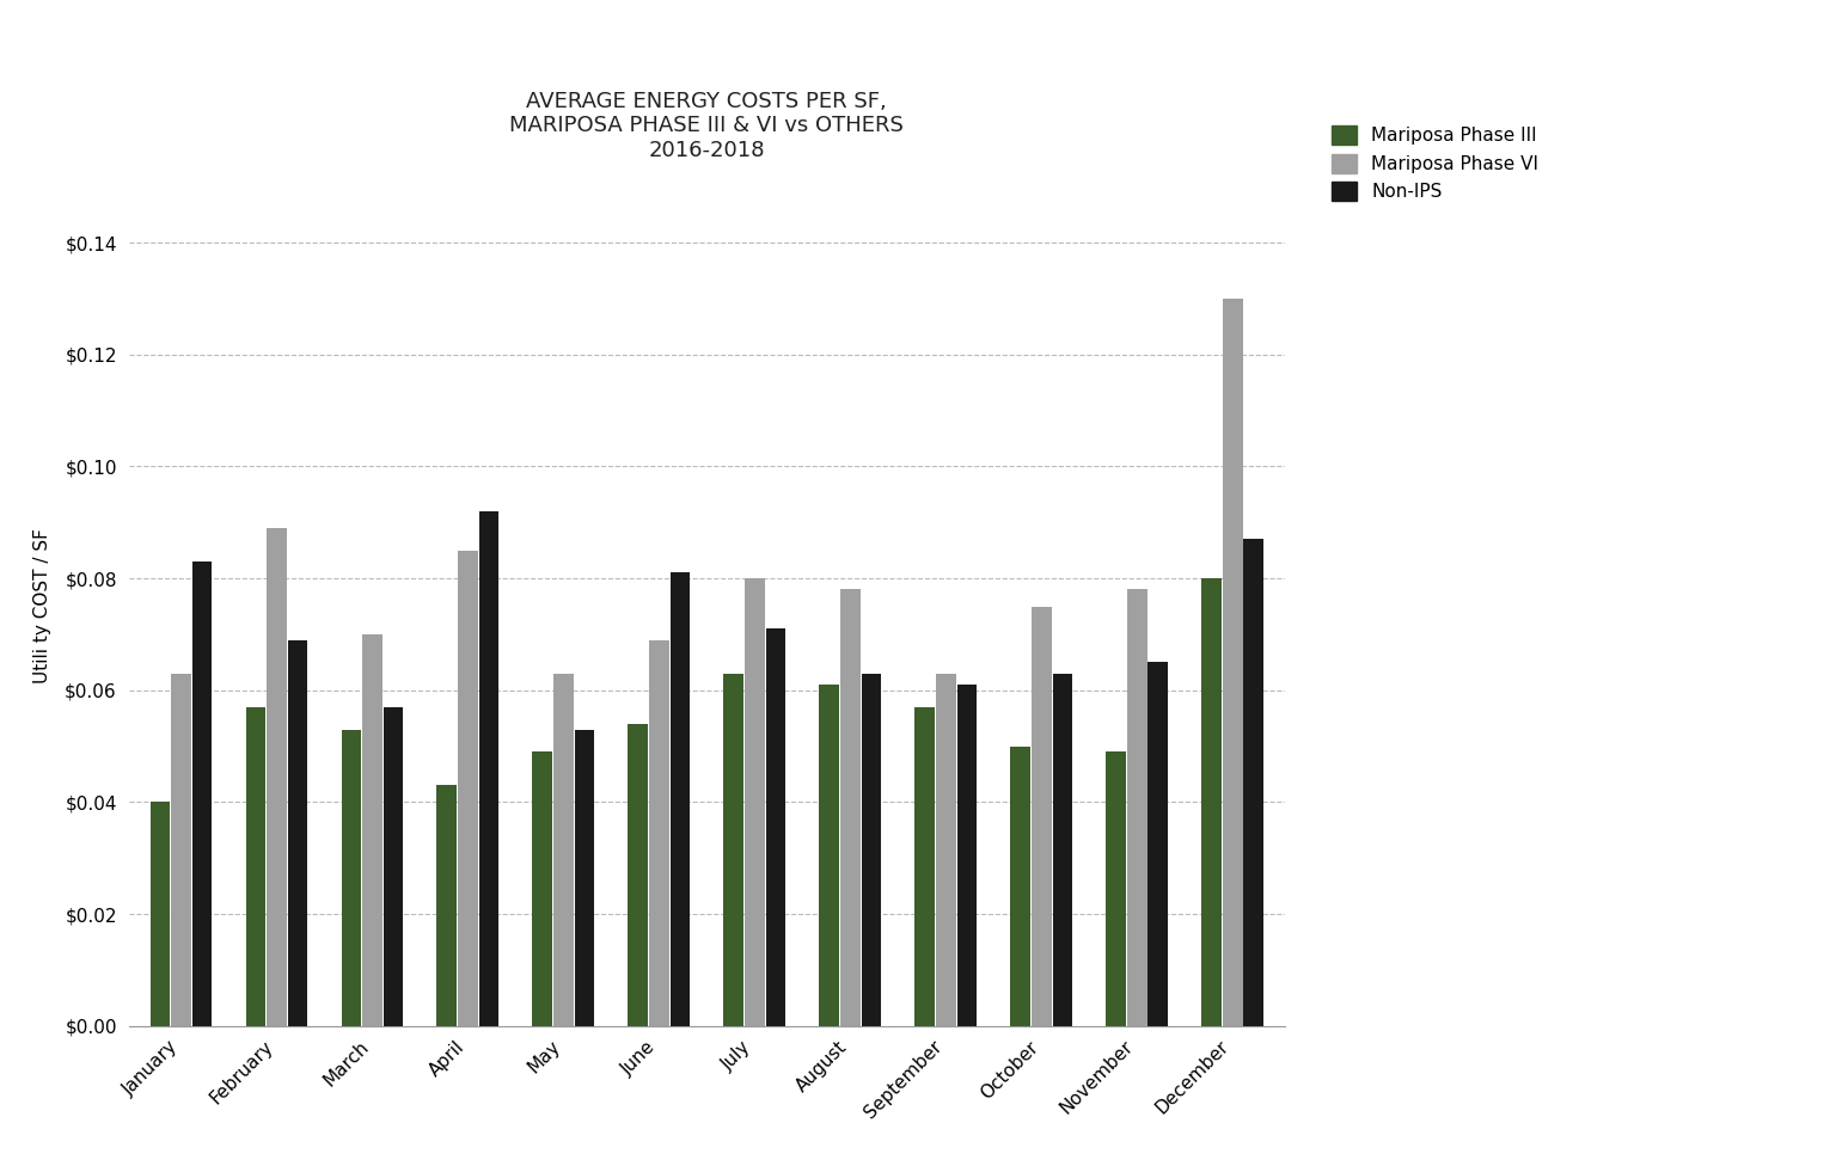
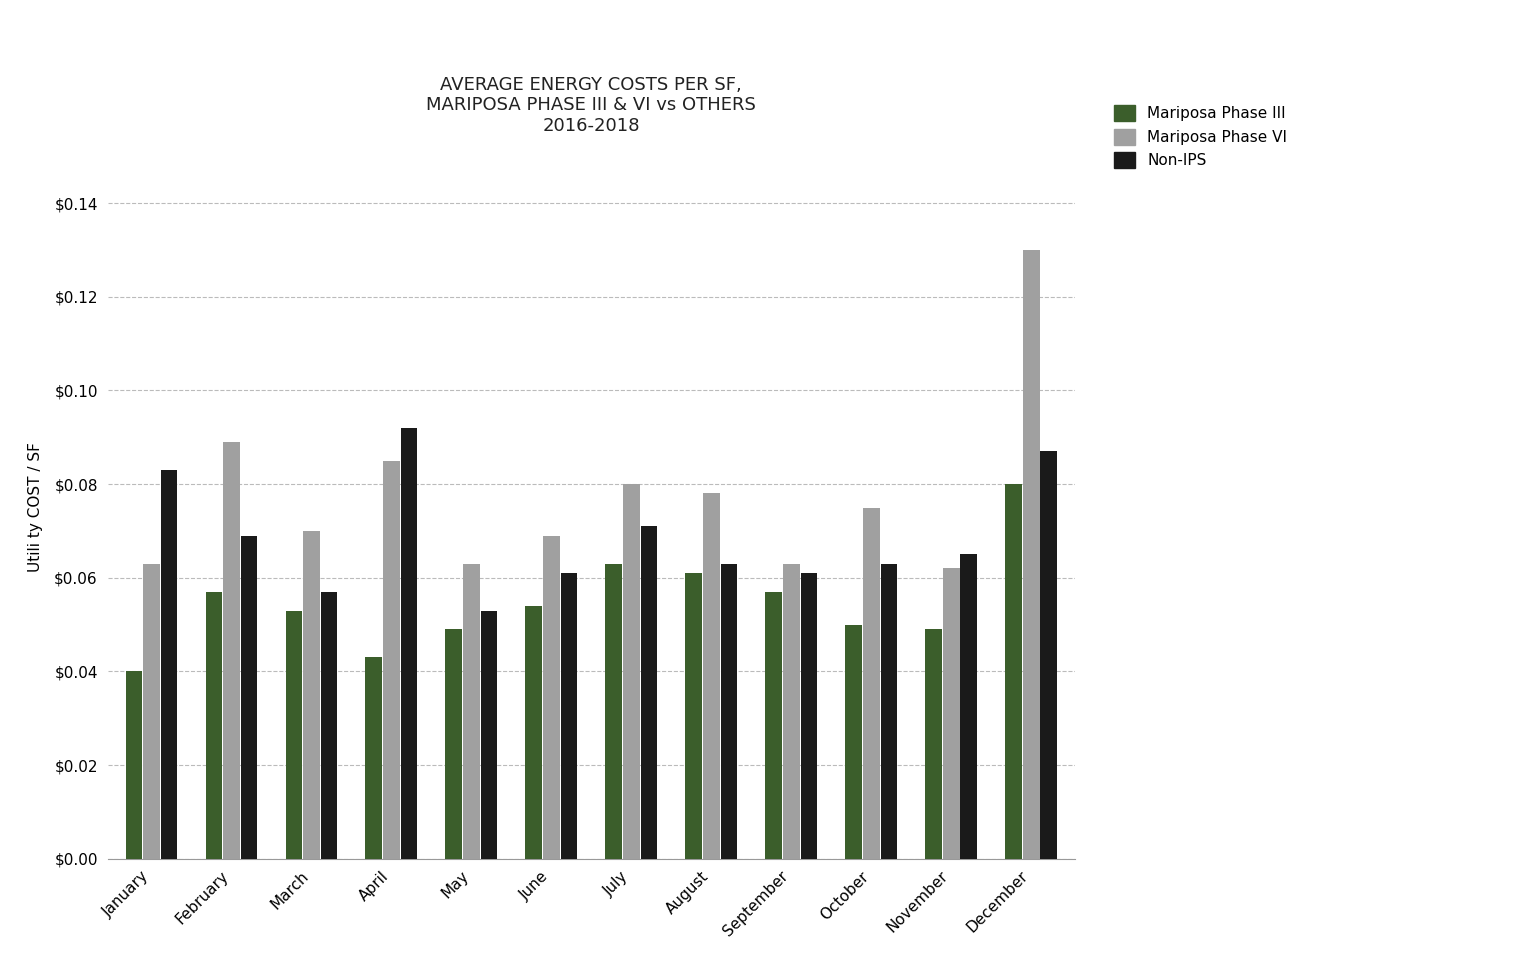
Non-IPS/June: $0.081 -> $0.061
Mariposa Phase VI/November: $0.078 -> $0.062
